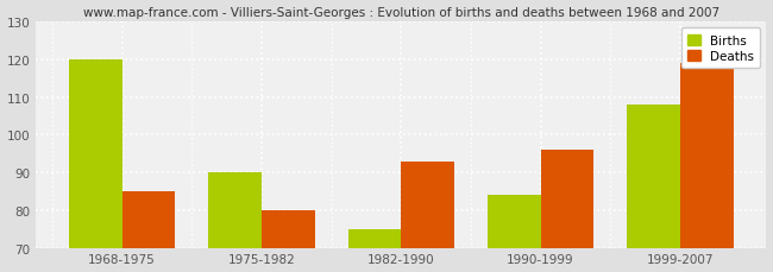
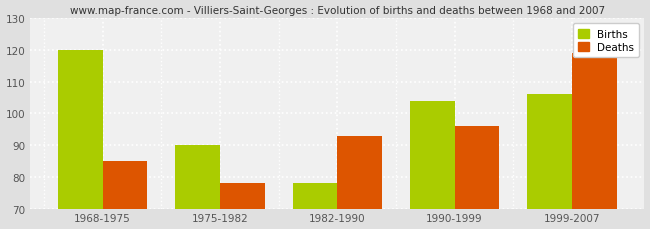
Deaths/1975-1982: 80 -> 78
Births/1982-1990: 75 -> 78
Births/1990-1999: 84 -> 104
Births/1999-2007: 108 -> 106
